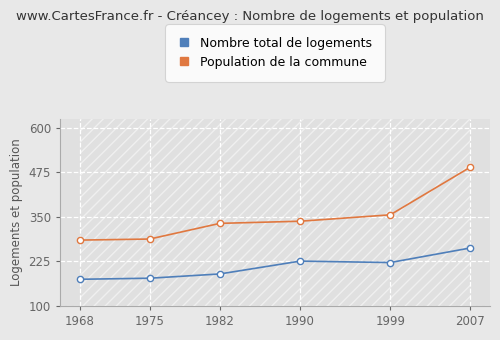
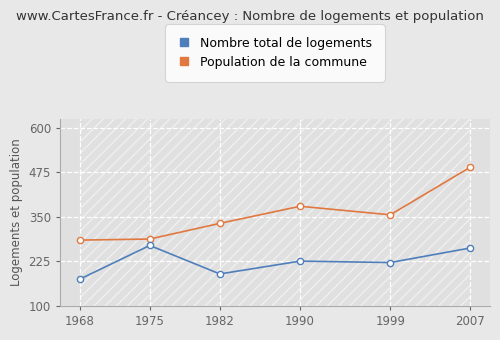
Nombre total de logements/1975: 178 -> 270
Population de la commune/1990: 338 -> 380
